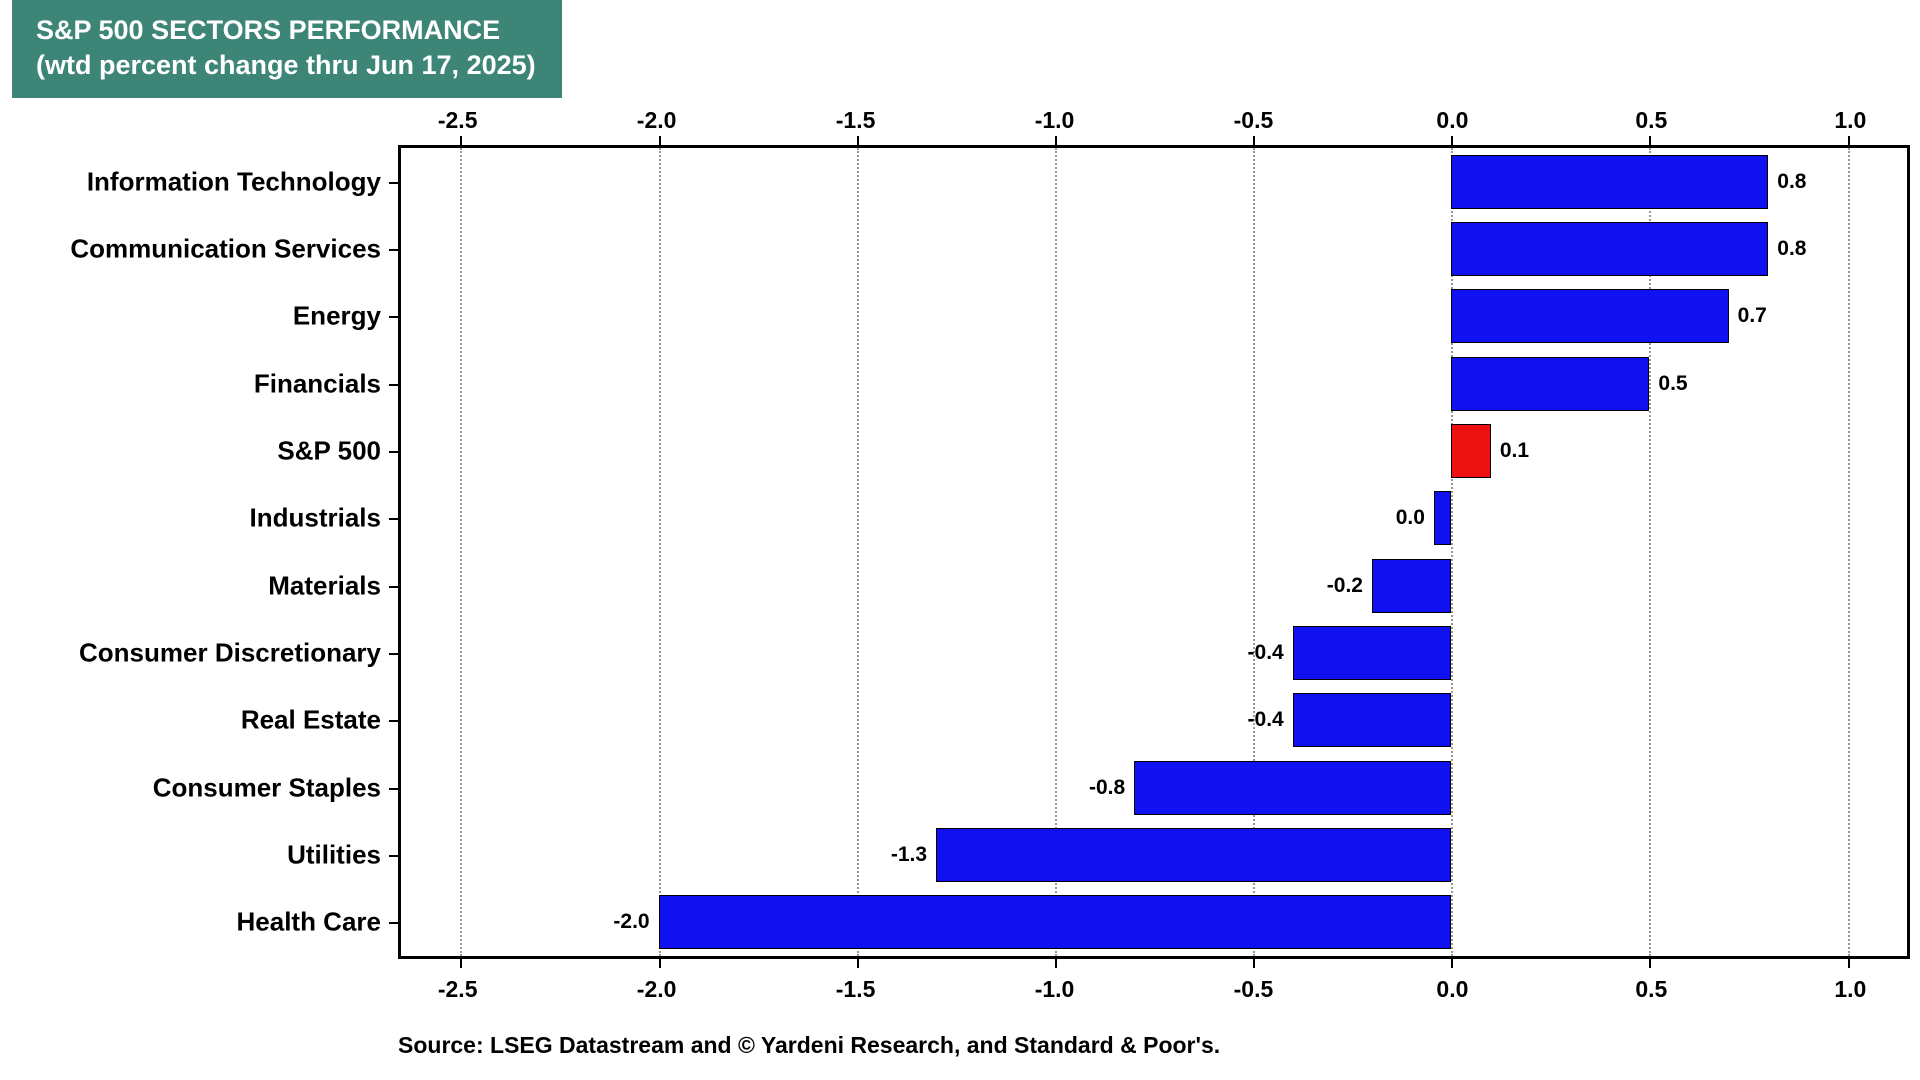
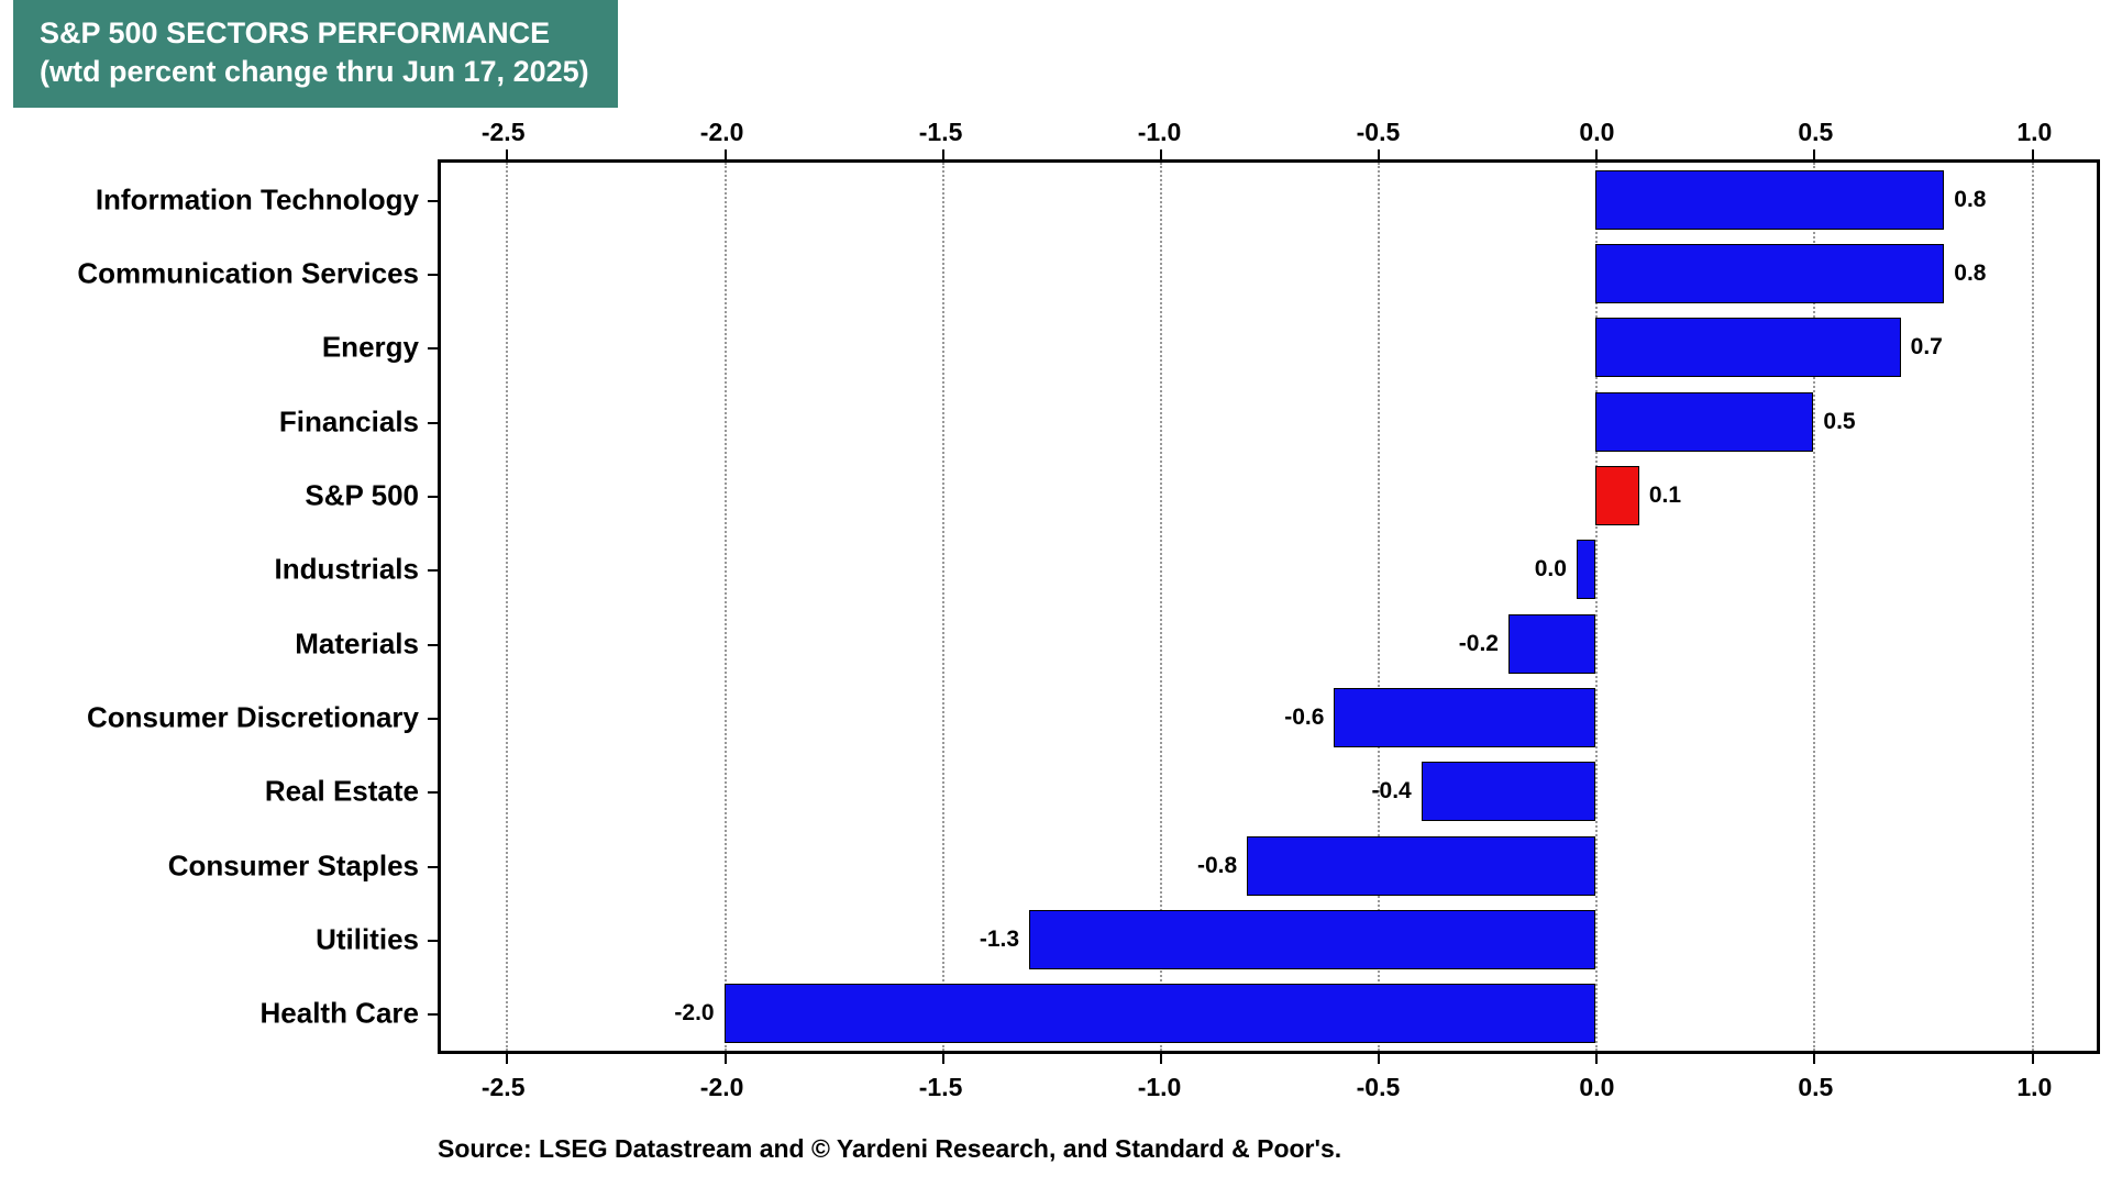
Consumer Discretionary: -0.4 -> -0.6
